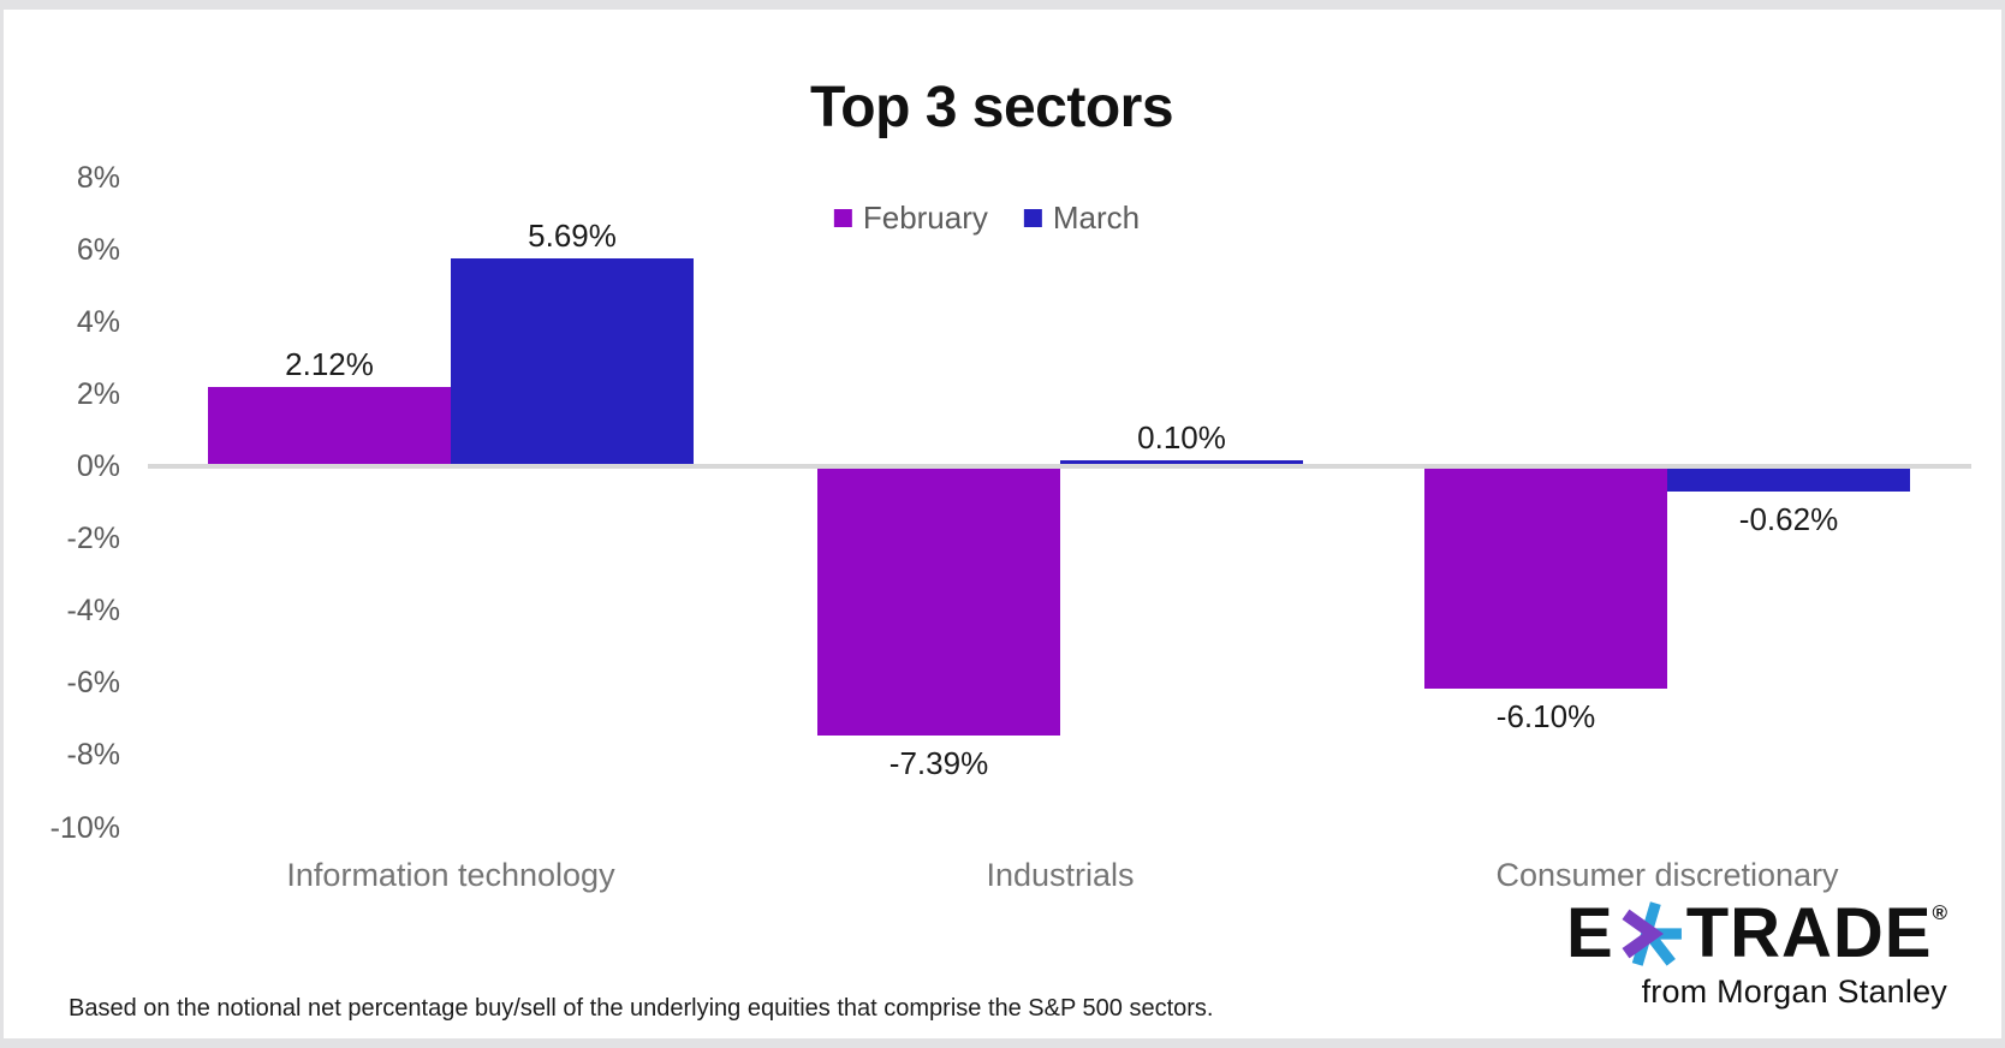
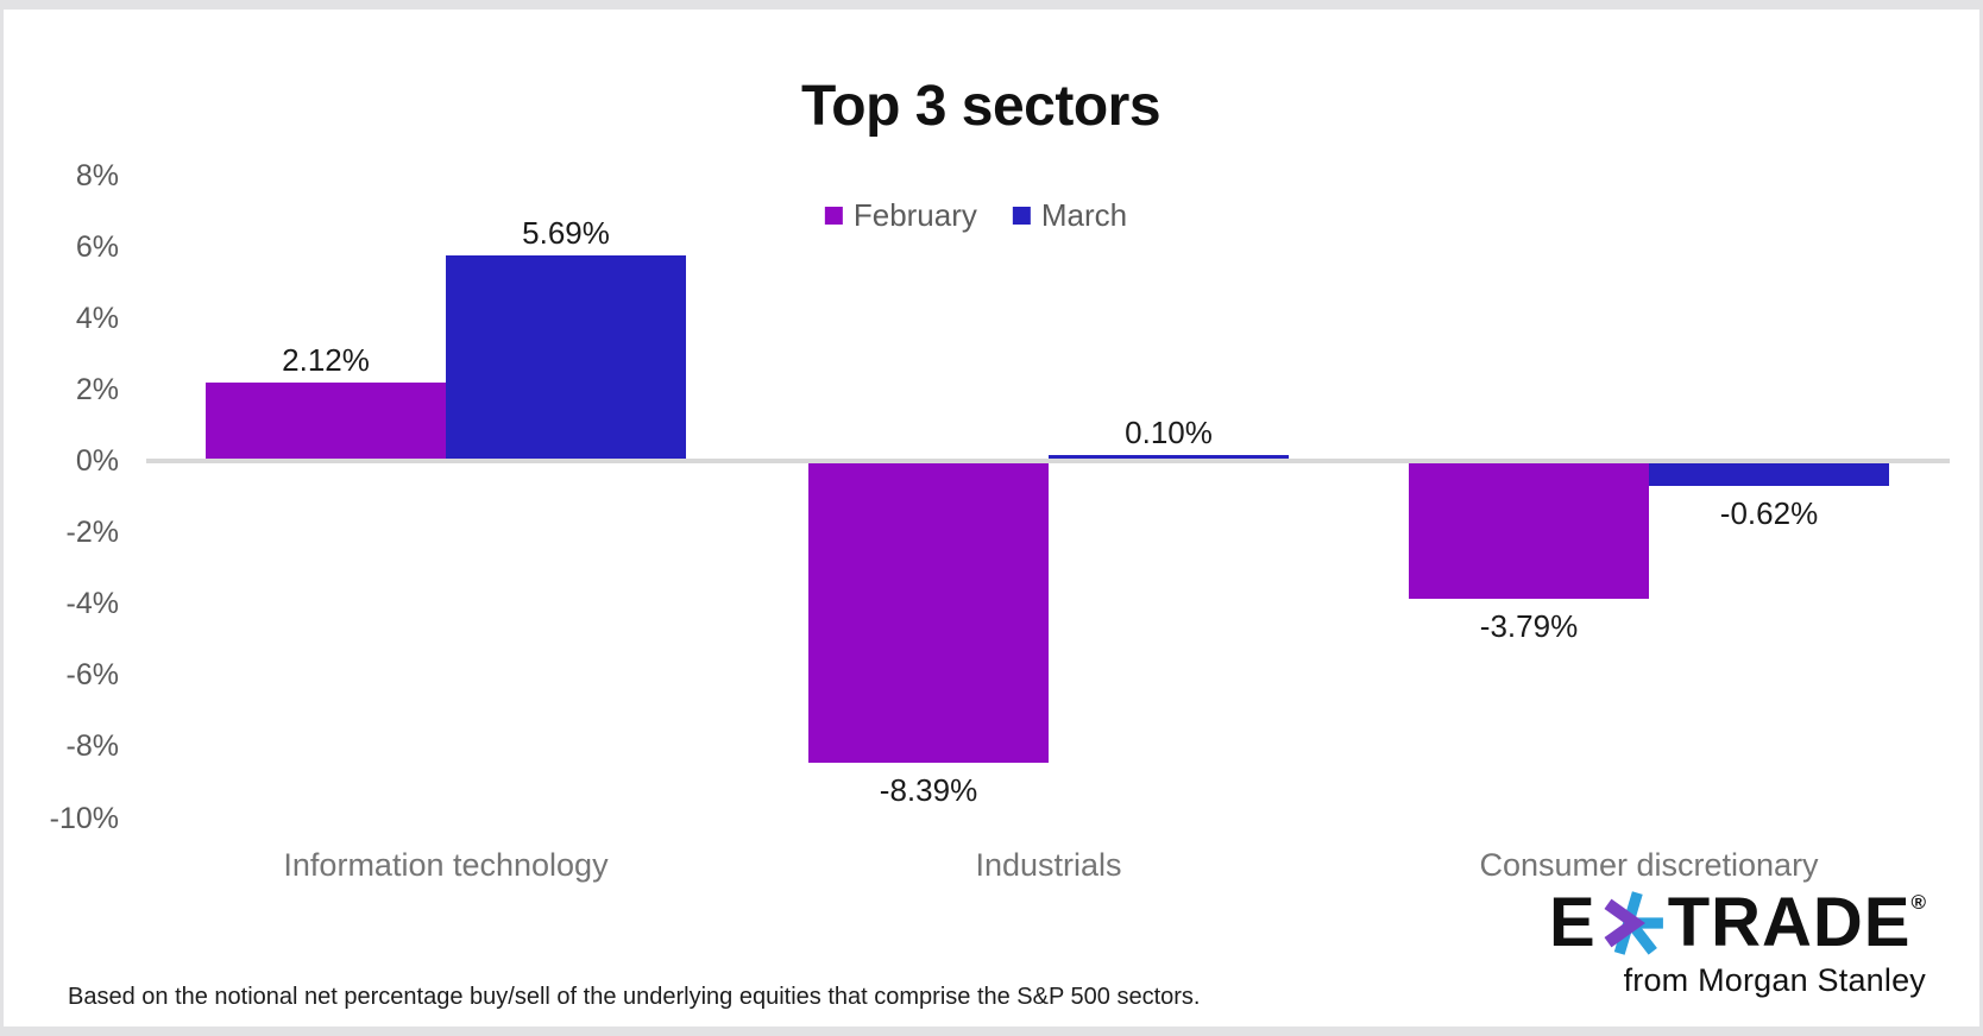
February/Industrials: -7.39% -> -8.39%
February/Consumer discretionary: -6.10% -> -3.79%
